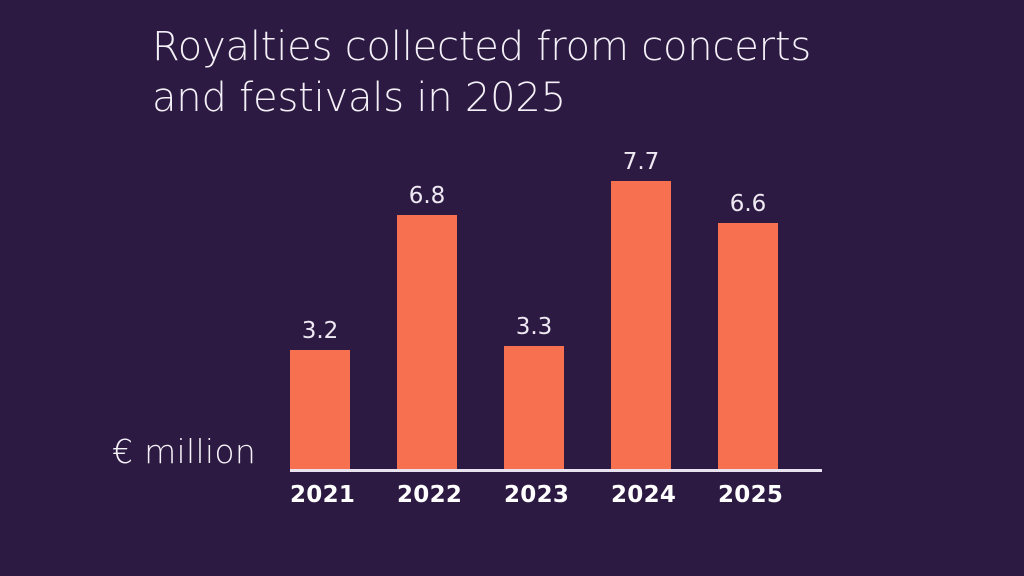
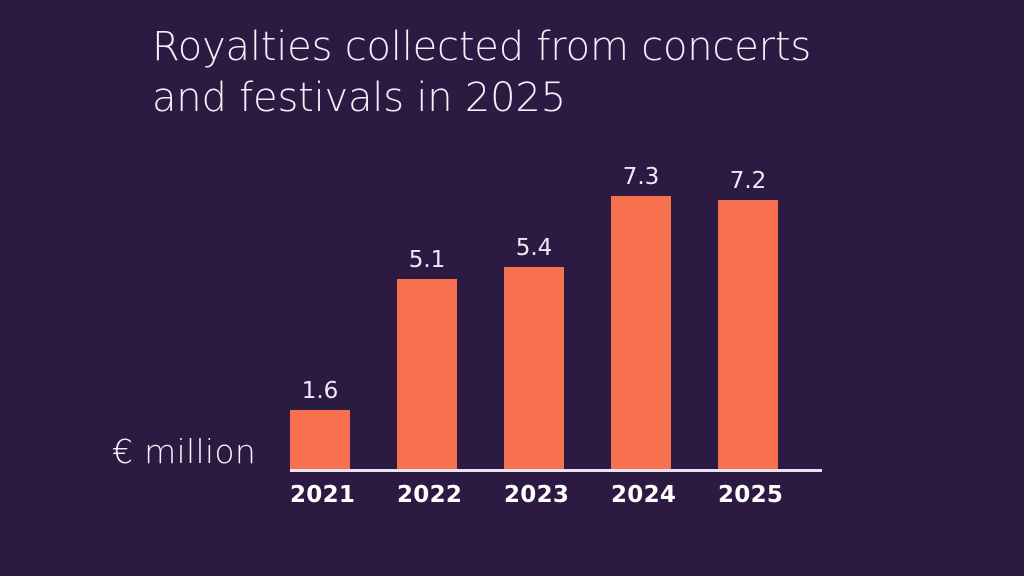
2021: 3.2 -> 1.6
2022: 6.8 -> 5.1
2023: 3.3 -> 5.4
2024: 7.7 -> 7.3
2025: 6.6 -> 7.2
